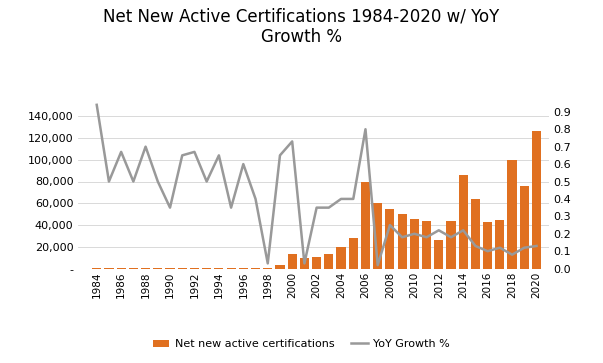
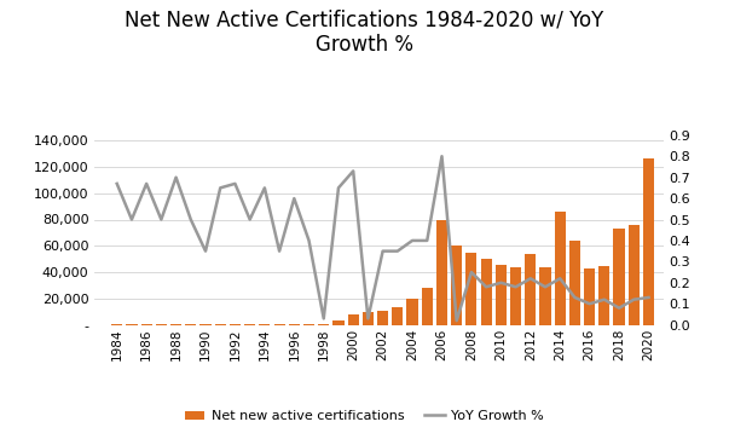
YoY Growth %/1984: 0.94 -> 0.67
Net new active certifications/2000: 13,000 -> 8,000
Net new active certifications/2012: 26,000 -> 54,000
Net new active certifications/2018: 100,000 -> 73,000
